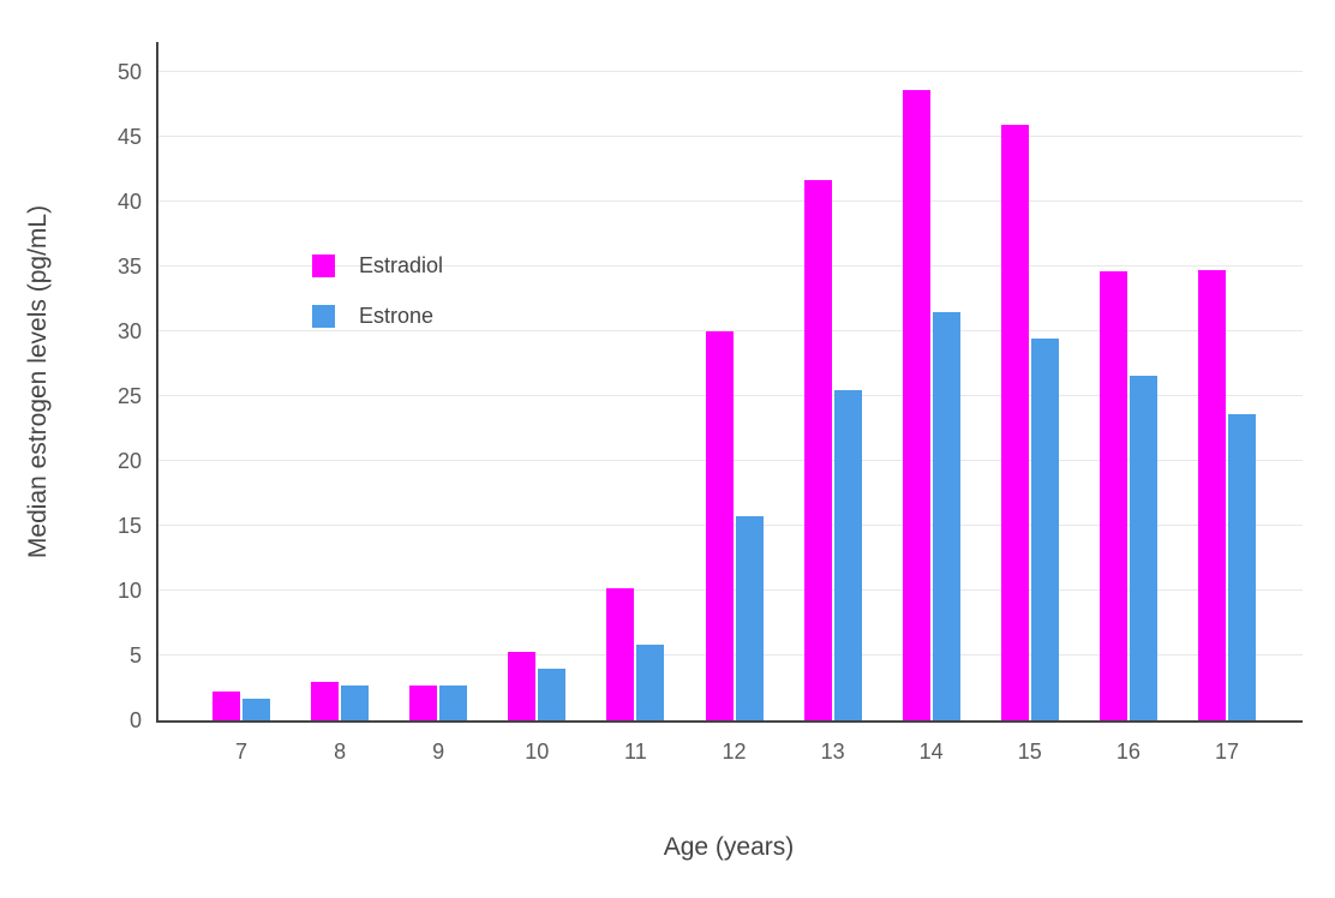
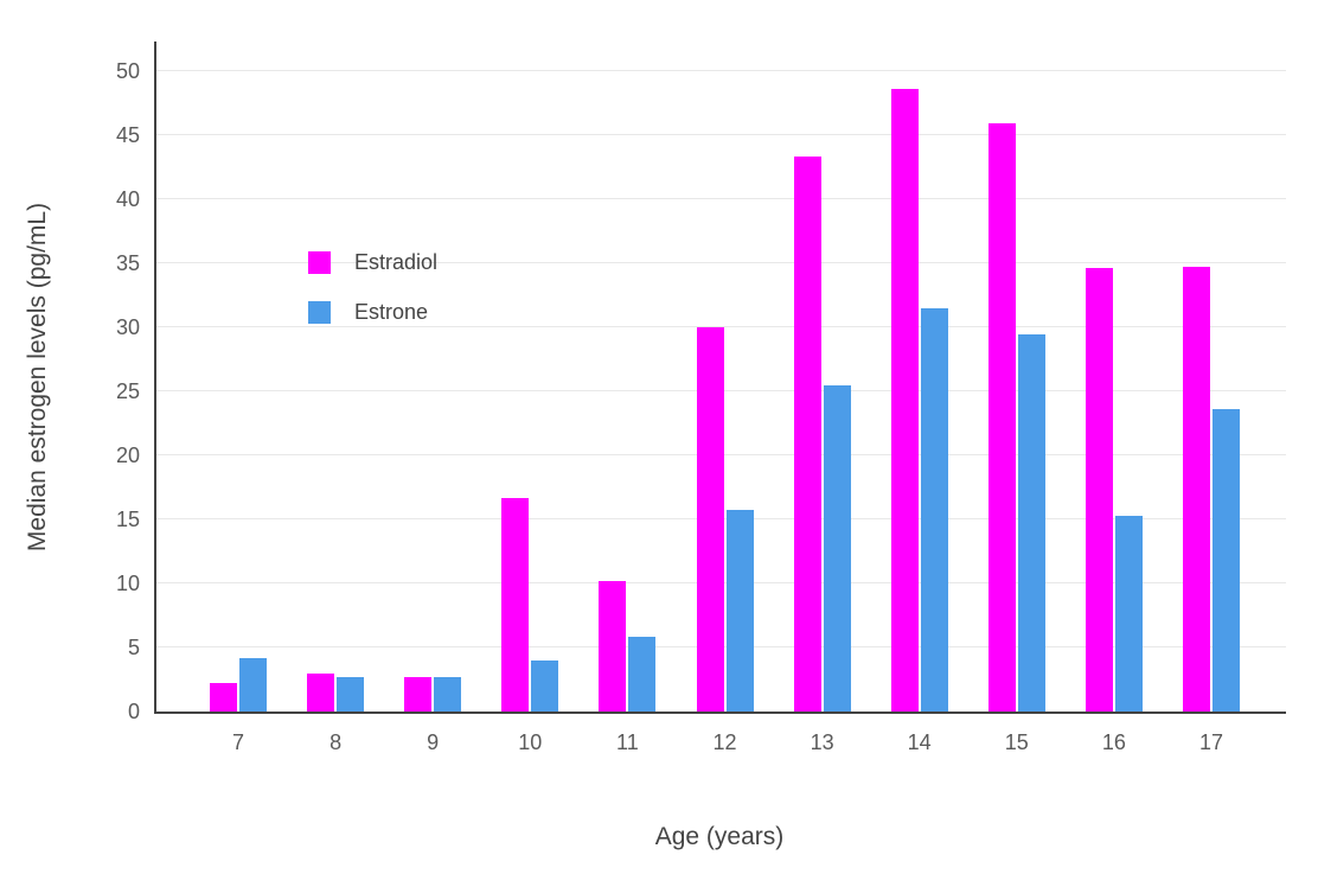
Estrone/7: 1.7 -> 4.2
Estradiol/10: 5.3 -> 16.7
Estradiol/13: 41.7 -> 43.3
Estrone/16: 26.6 -> 15.3
